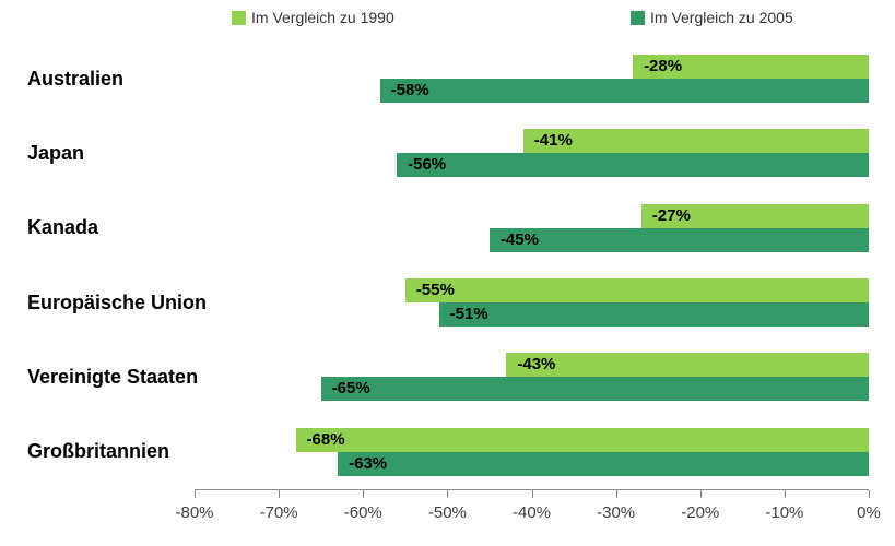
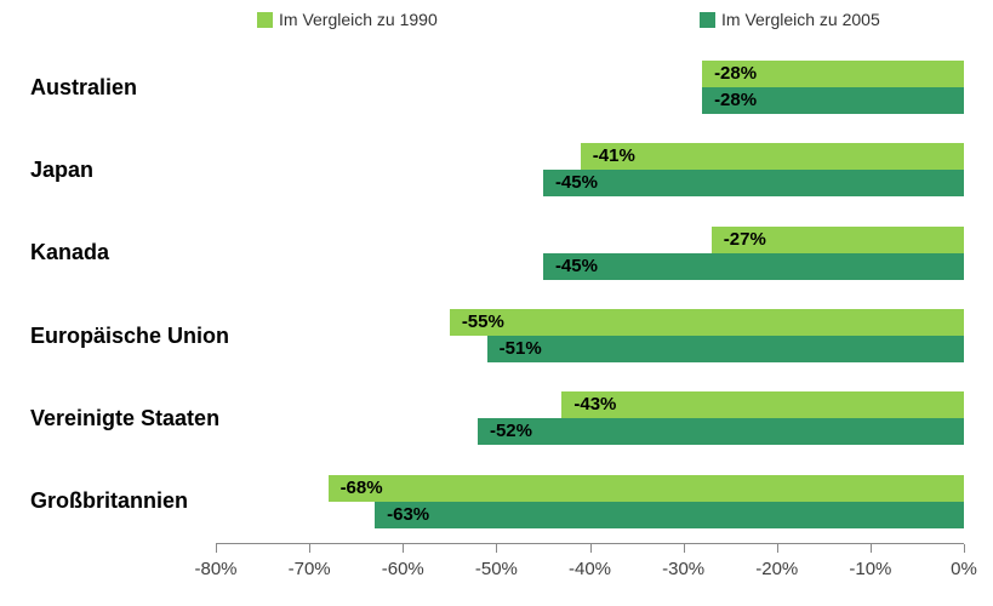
Im Vergleich zu 2005/Australien: -58% -> -28%
Im Vergleich zu 2005/Japan: -56% -> -45%
Im Vergleich zu 2005/Vereinigte Staaten: -65% -> -52%
